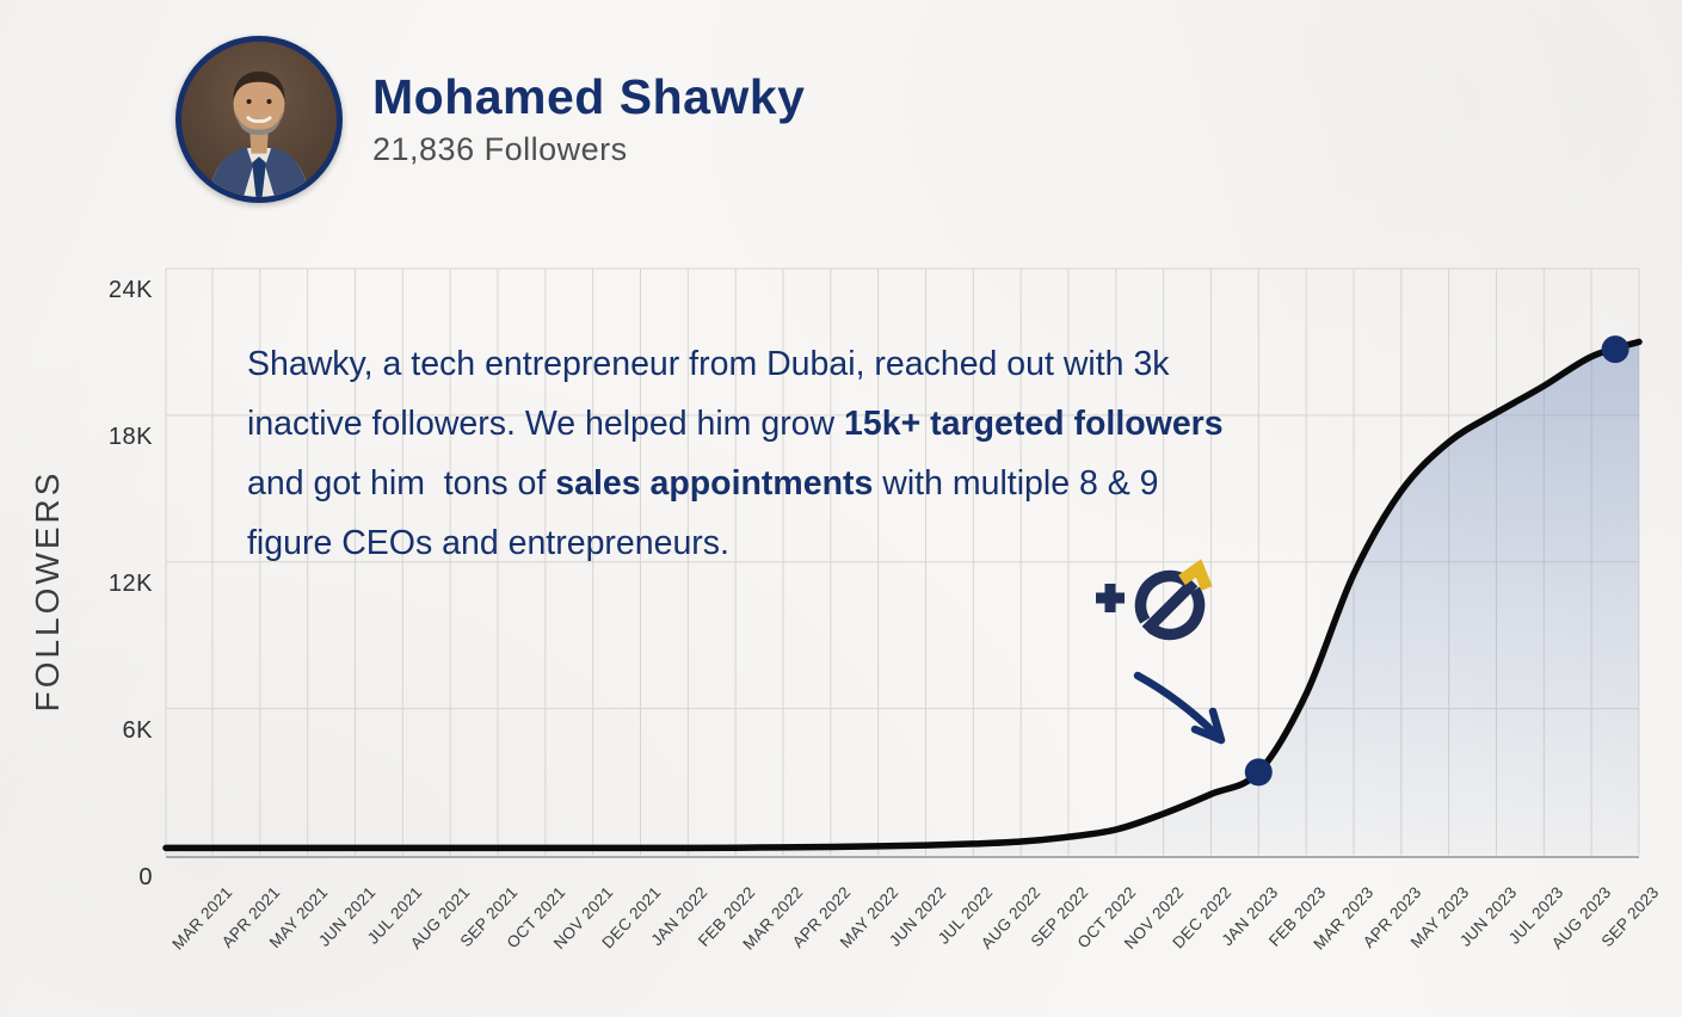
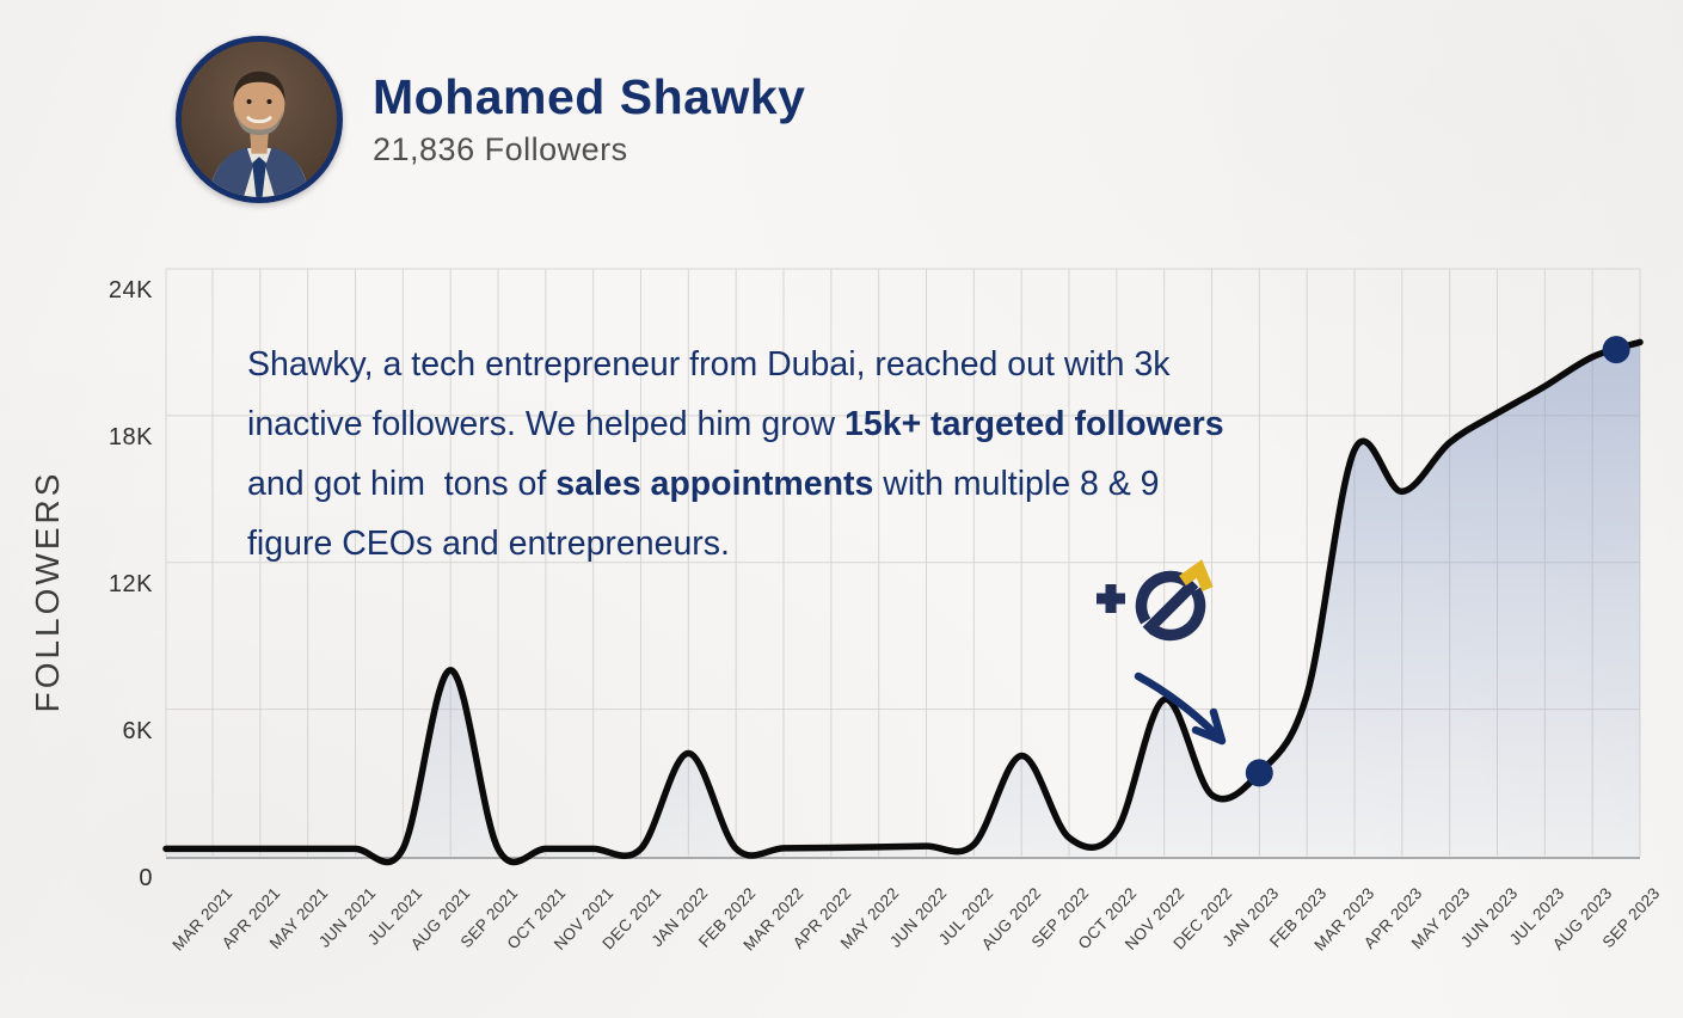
AUG 2021: 0.3K -> 7.6K
JAN 2022: 0.3K -> 4.2K
AUG 2022: 0.6K -> 4.1K
NOV 2022: 1.7K -> 6.4K
MAR 2023: 11.5K -> 16.6K
